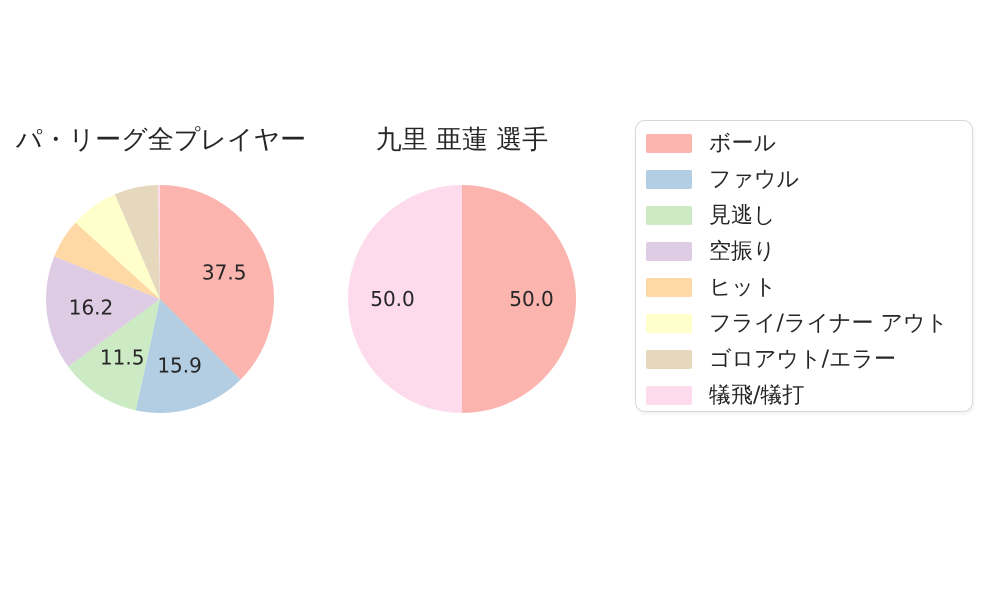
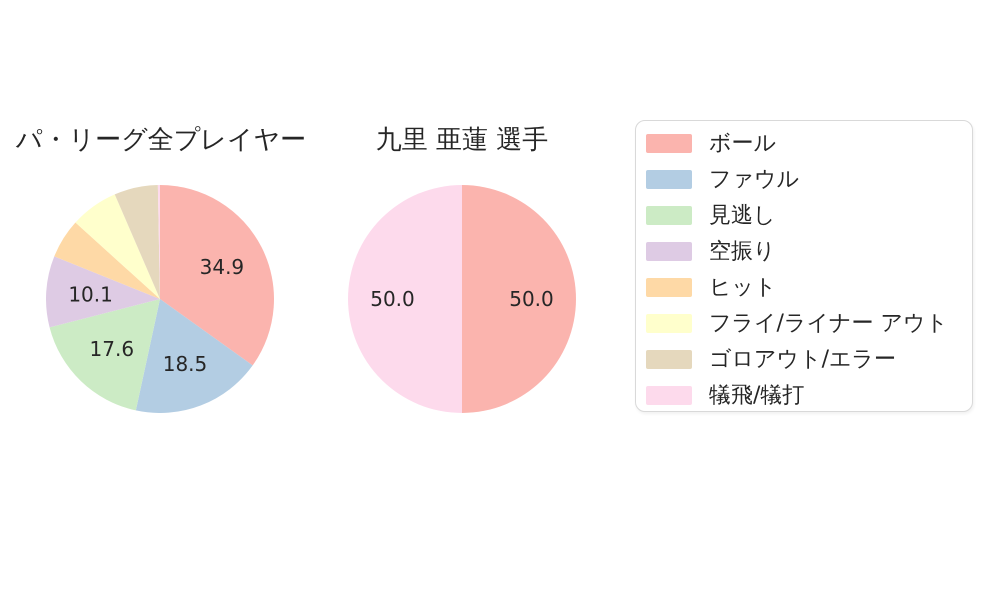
パ・リーグ全プレイヤー/ボール: 37.5 -> 34.9
パ・リーグ全プレイヤー/ファウル: 15.9 -> 18.5
パ・リーグ全プレイヤー/見逃し: 11.5 -> 17.6
パ・リーグ全プレイヤー/空振り: 16.2 -> 10.1
